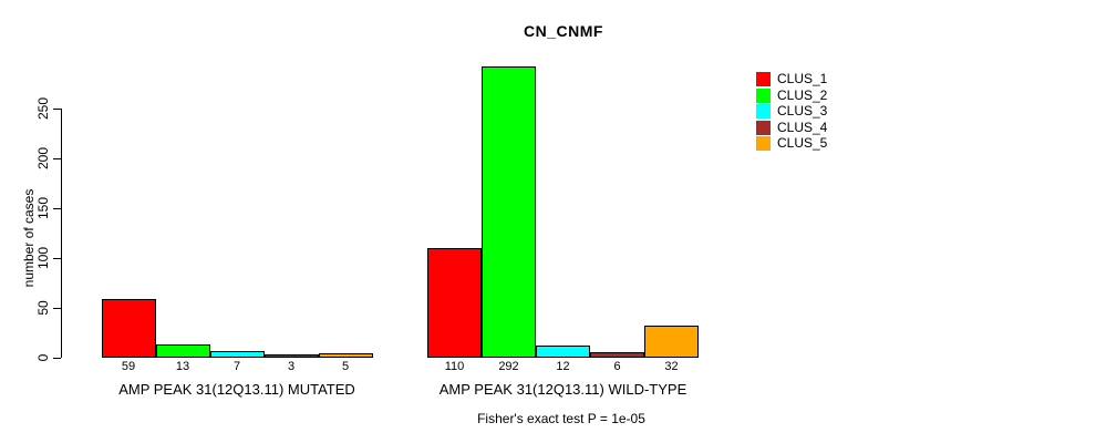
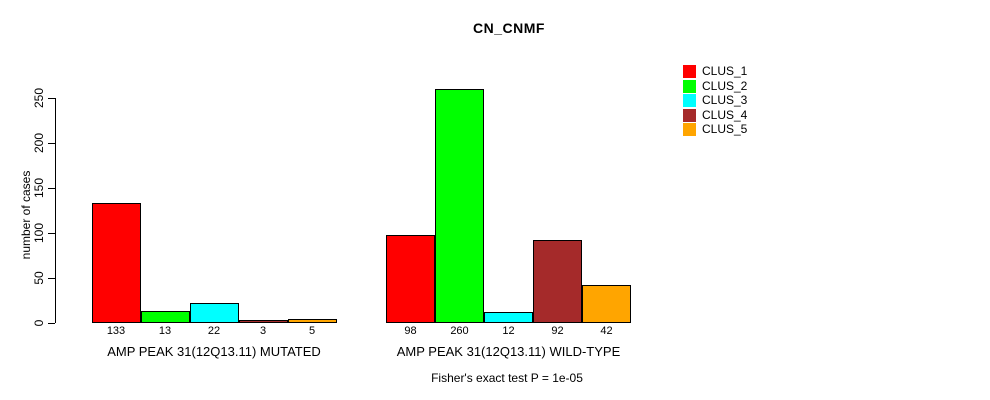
CLUS_1/AMP PEAK 31(12Q13.11) MUTATED: 59 -> 133
CLUS_3/AMP PEAK 31(12Q13.11) MUTATED: 7 -> 22
CLUS_1/AMP PEAK 31(12Q13.11) WILD-TYPE: 110 -> 98
CLUS_2/AMP PEAK 31(12Q13.11) WILD-TYPE: 292 -> 260
CLUS_4/AMP PEAK 31(12Q13.11) WILD-TYPE: 6 -> 92
CLUS_5/AMP PEAK 31(12Q13.11) WILD-TYPE: 32 -> 42
